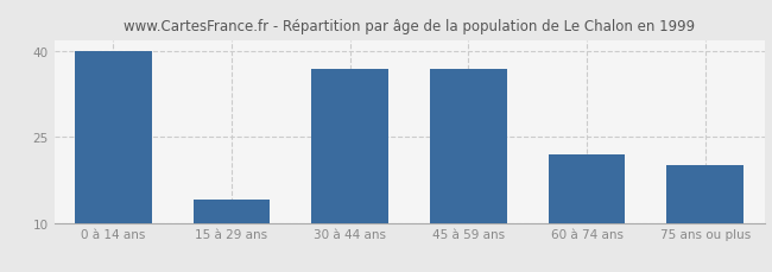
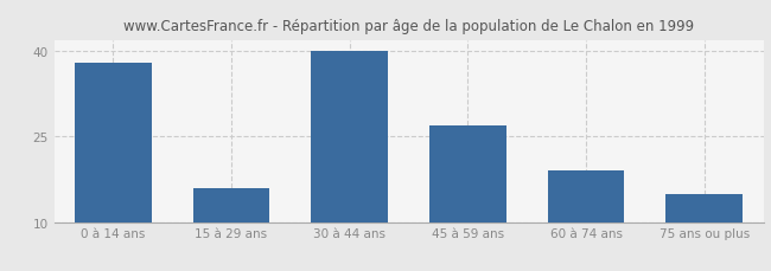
0 à 14 ans: 40 -> 38
15 à 29 ans: 14 -> 16
30 à 44 ans: 37 -> 40
45 à 59 ans: 37 -> 27
60 à 74 ans: 22 -> 19
75 ans ou plus: 20 -> 15
